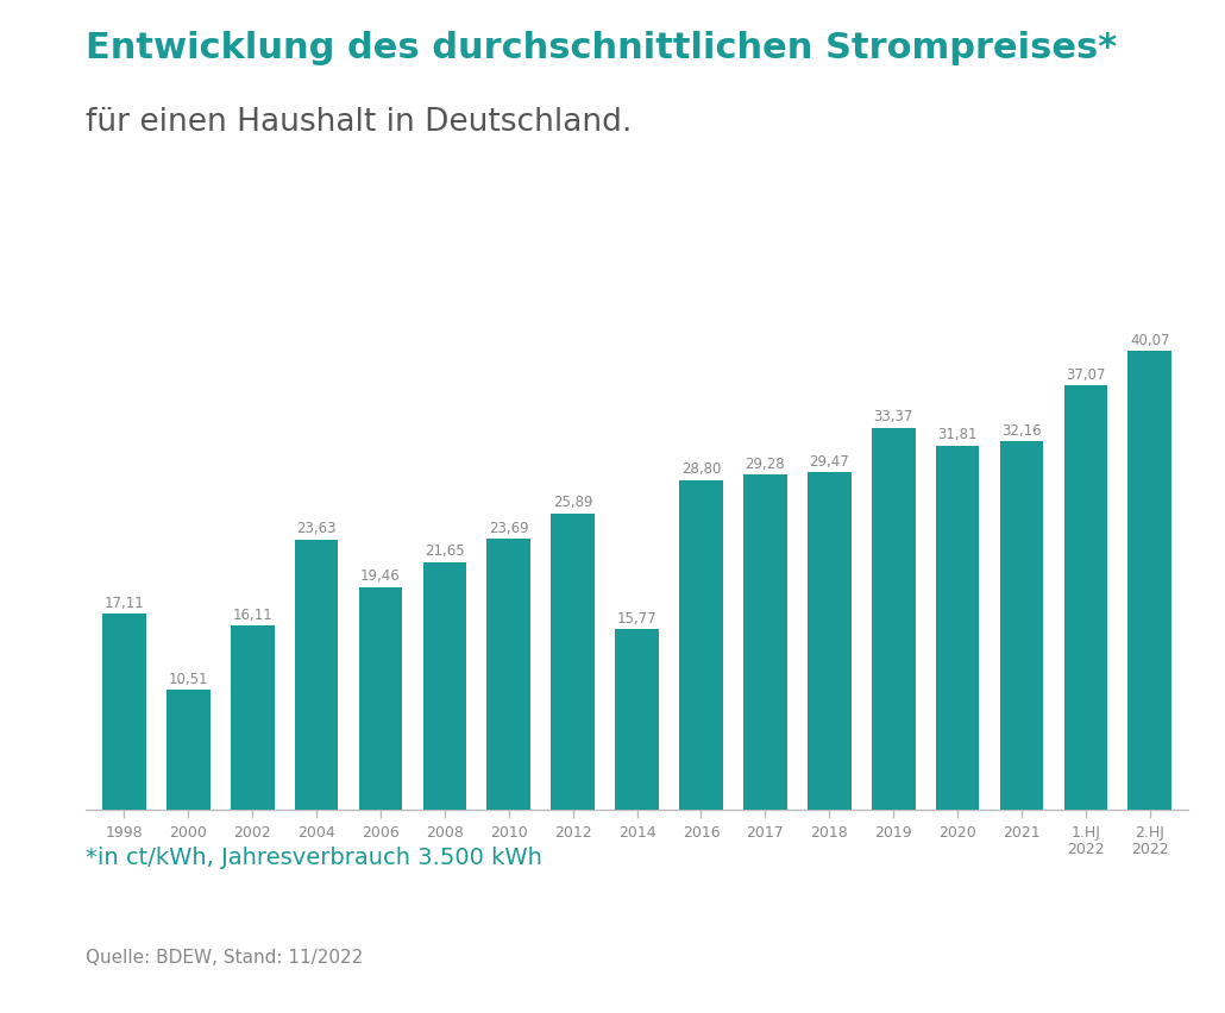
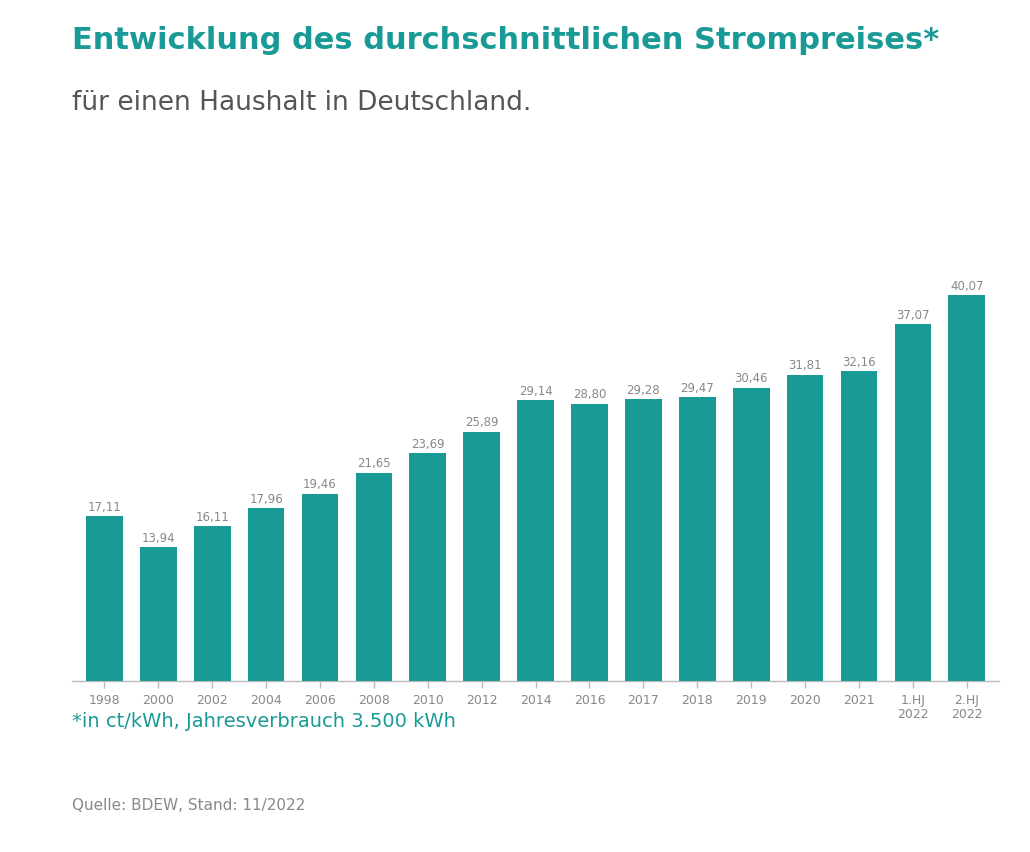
2000: 10,51 -> 13,94
2004: 23,63 -> 17,96
2014: 15,77 -> 29,14
2019: 33,37 -> 30,46
